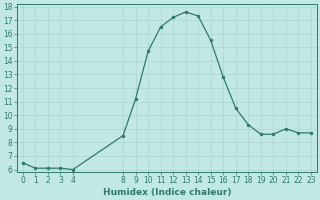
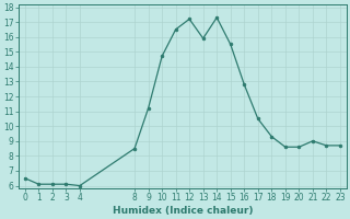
13: 17.6 -> 15.9
